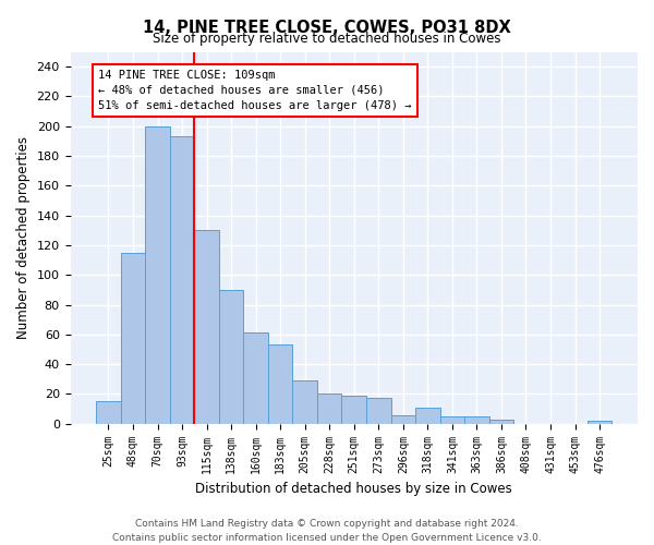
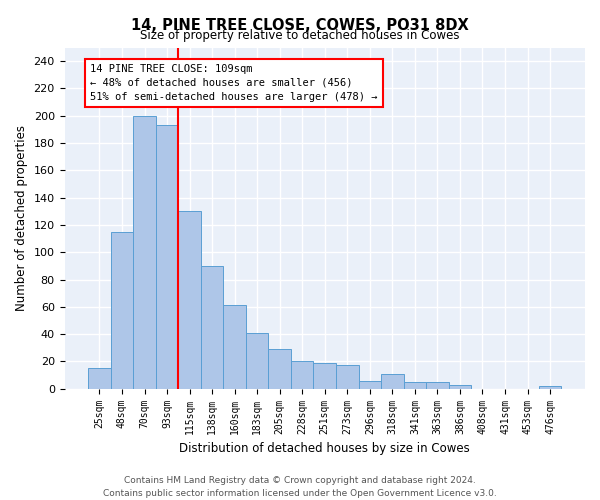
183sqm: 53 -> 41
